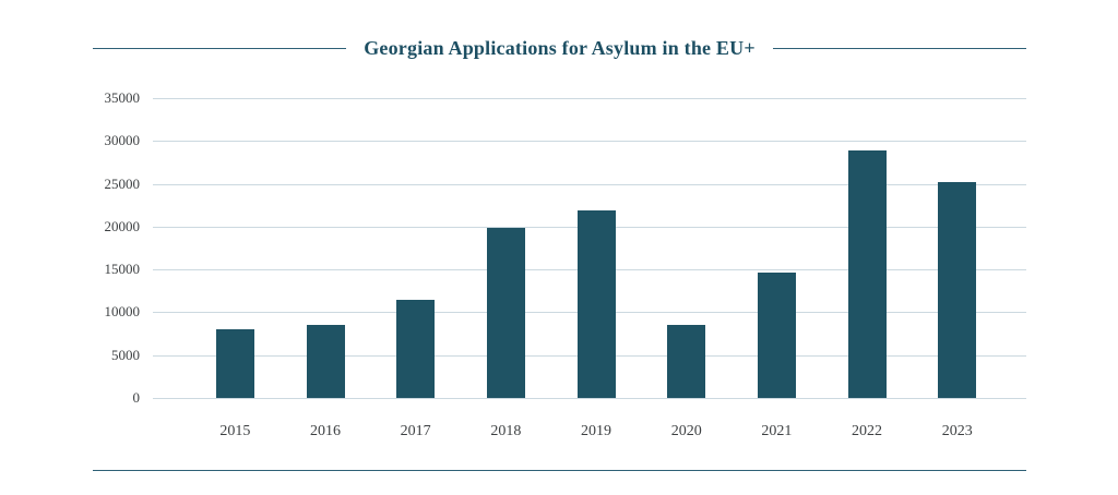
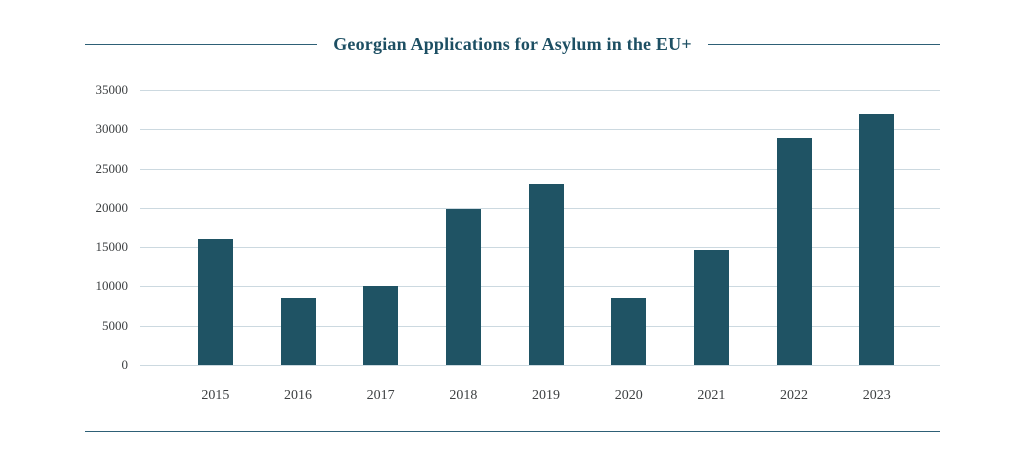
2015: 8000 -> 16000
2017: 12000 -> 10000
2019: 22000 -> 23000
2023: 25000 -> 32000
